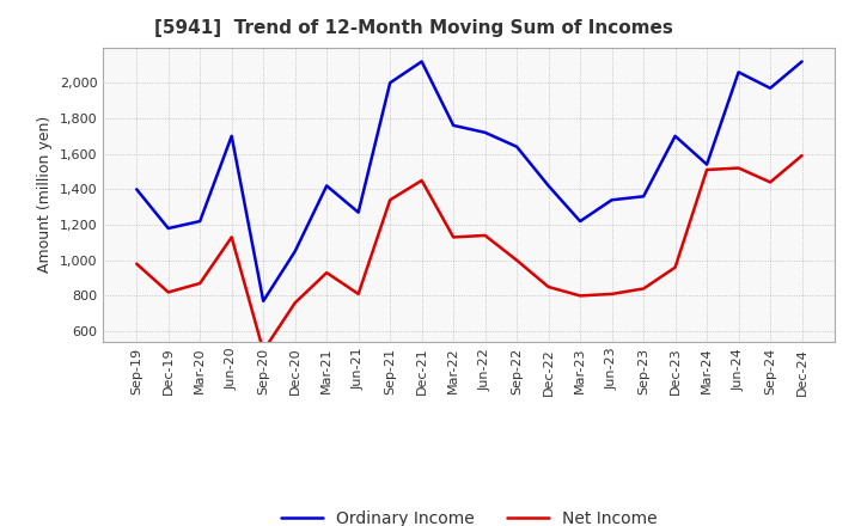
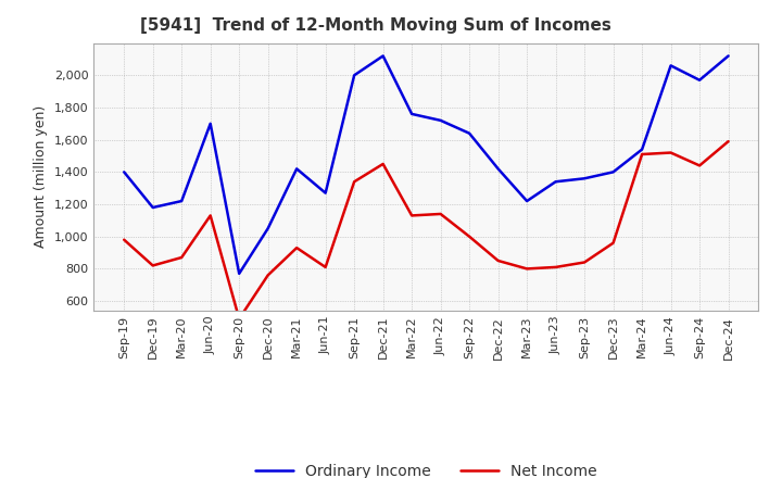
Ordinary Income/Dec-23: 1,700 -> 1,400
